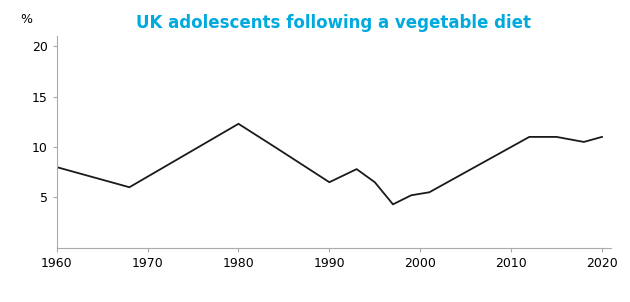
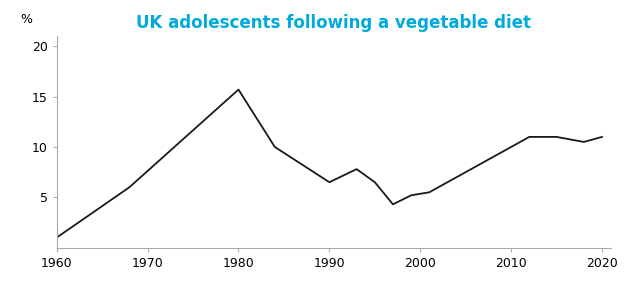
1960: 8.0 -> 1.0
1980: 12.3 -> 15.7
